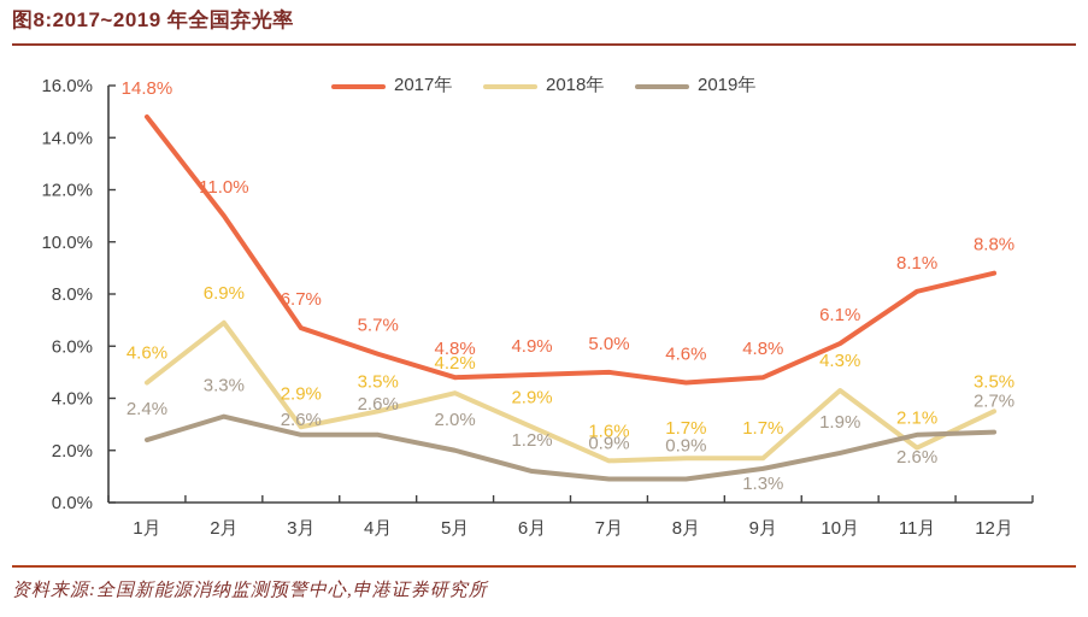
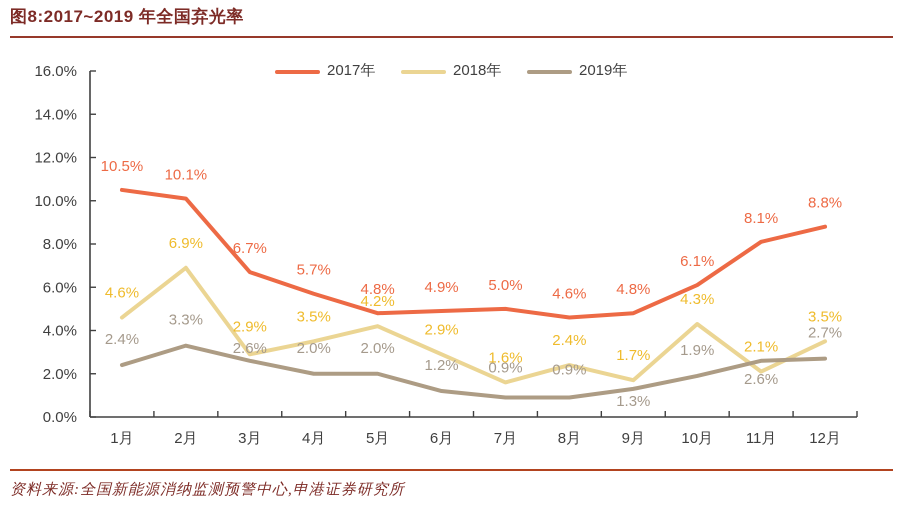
2017年/1月: 14.8% -> 10.5%
2017年/2月: 11.0% -> 10.1%
2019年/4月: 2.6% -> 2.0%
2018年/8月: 1.7% -> 2.4%
